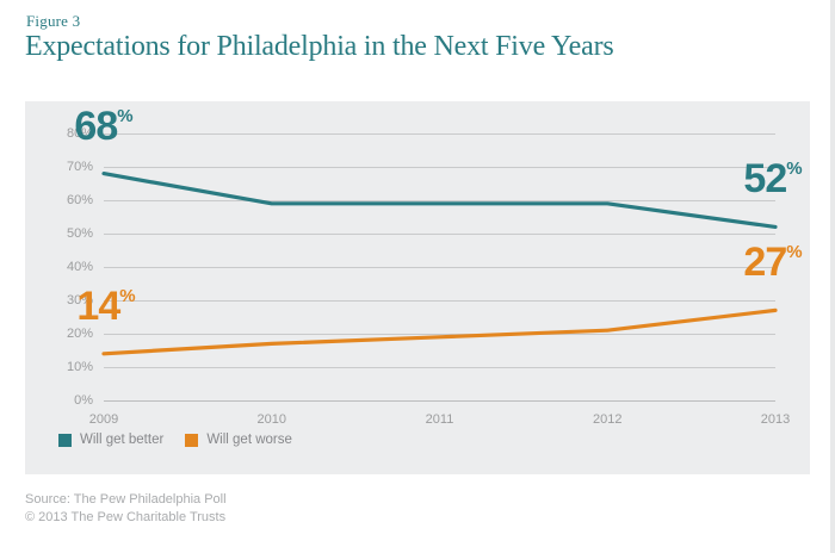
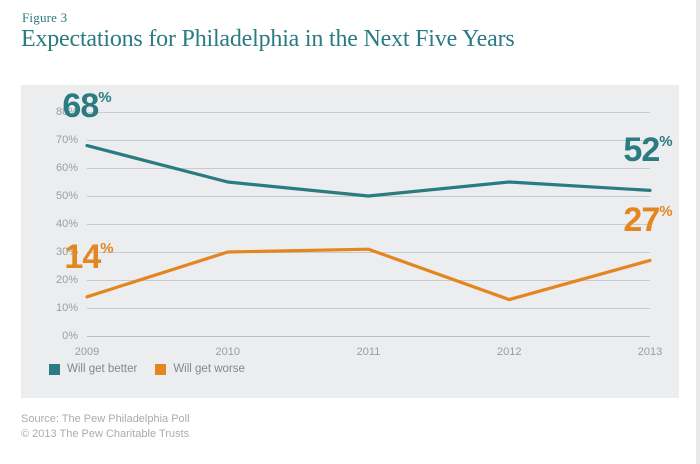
Will get better/2010: 59% -> 55%
Will get worse/2010: 17% -> 30%
Will get better/2011: 59% -> 50%
Will get worse/2011: 19% -> 31%
Will get better/2012: 59% -> 55%
Will get worse/2012: 21% -> 13%
